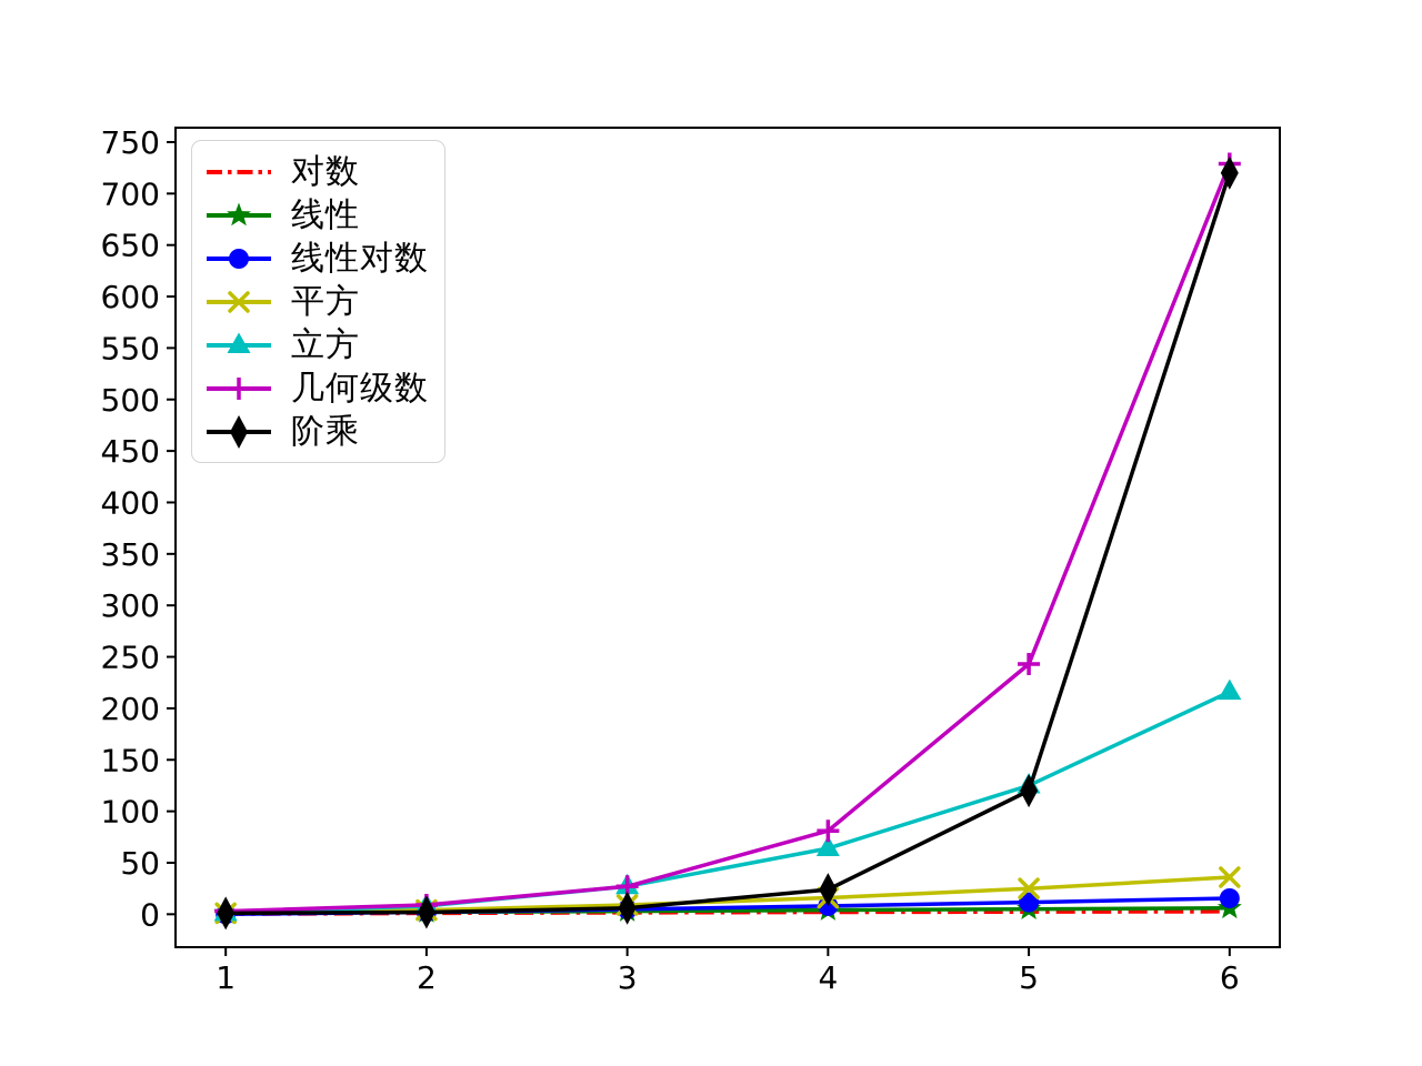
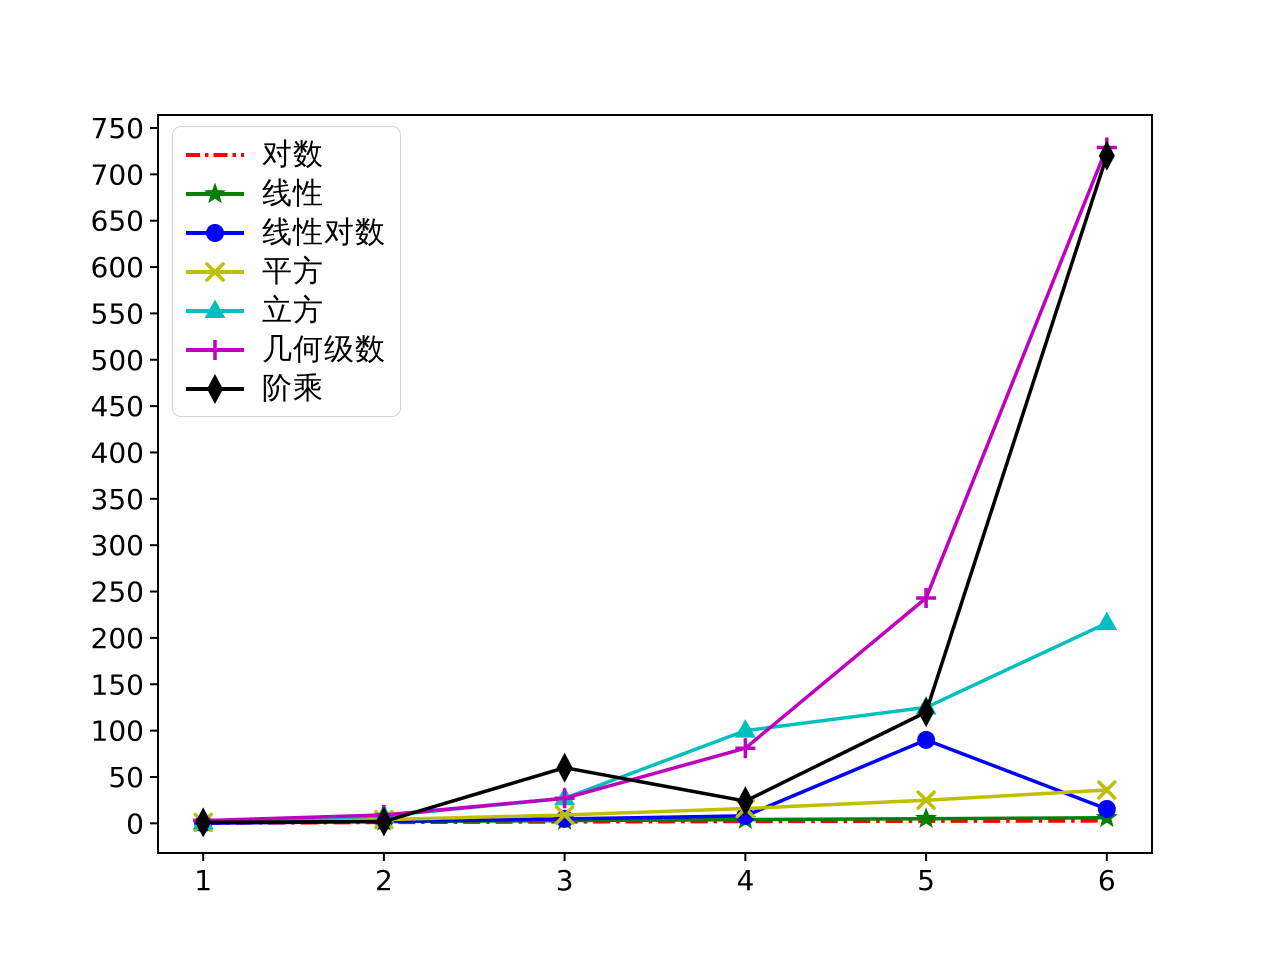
阶乘/3: 10 -> 60
立方/4: 60 -> 100
线性对数/5: 10 -> 90
